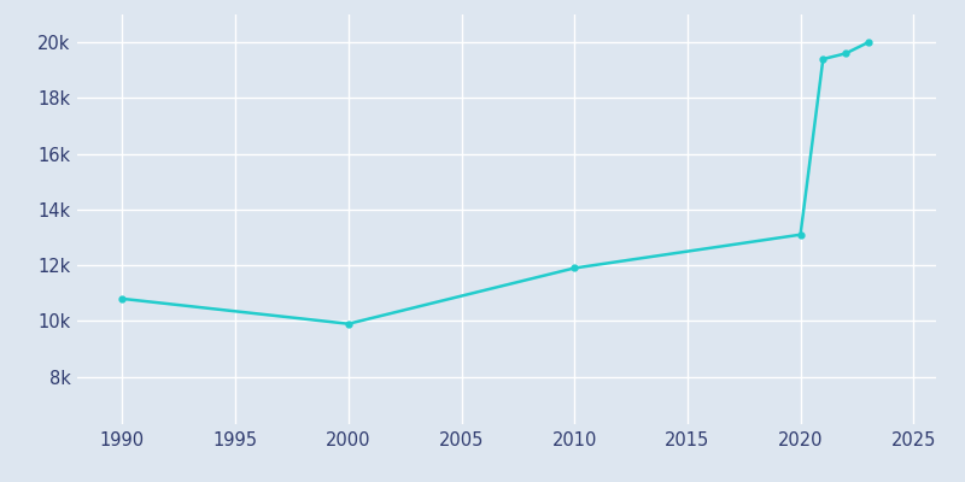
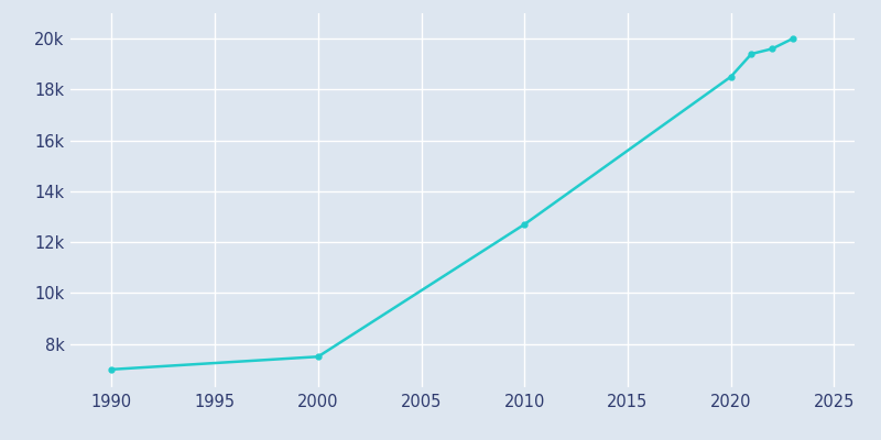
1990: 10.8k -> 7.0k
2000: 9.9k -> 7.5k
2010: 11.9k -> 12.7k
2020: 13.1k -> 18.5k
